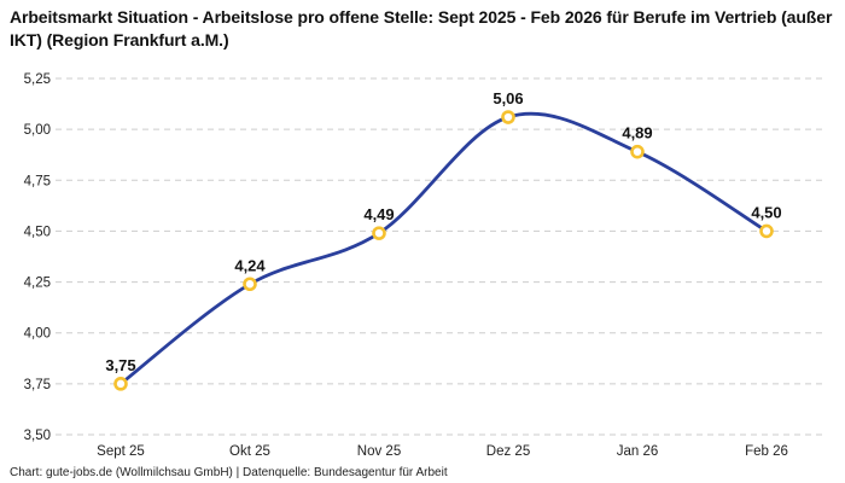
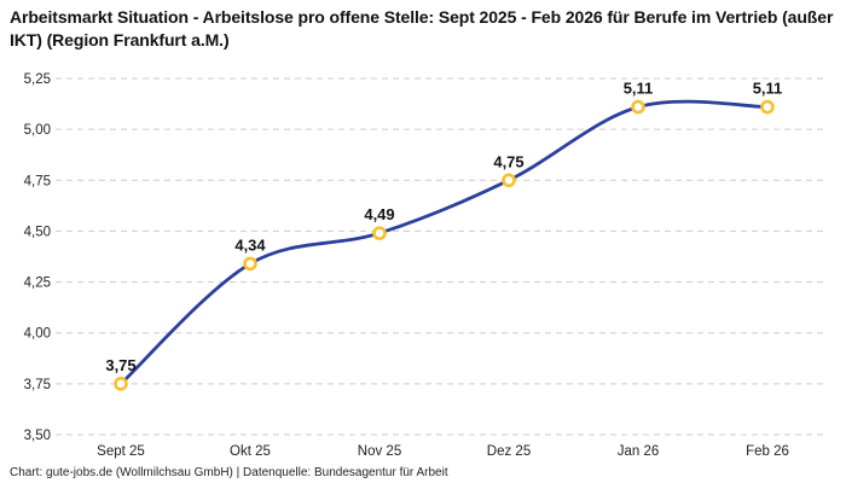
Okt 25: 4,24 -> 4,34
Dez 25: 5,06 -> 4,75
Jan 26: 4,89 -> 5,11
Feb 26: 4,50 -> 5,11
